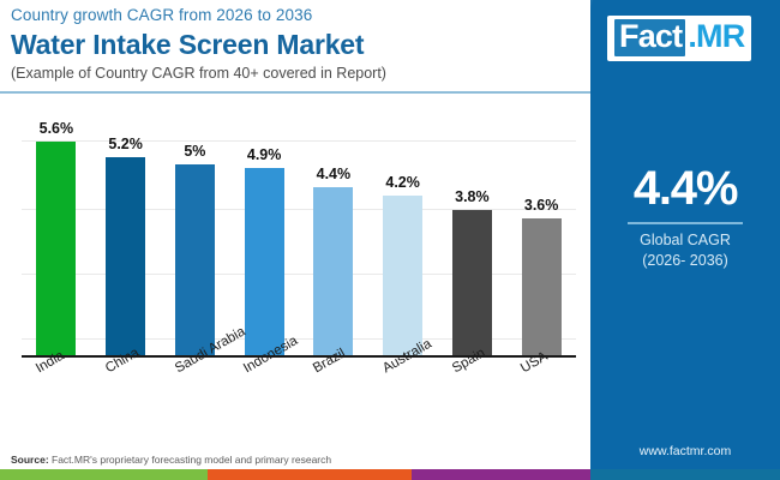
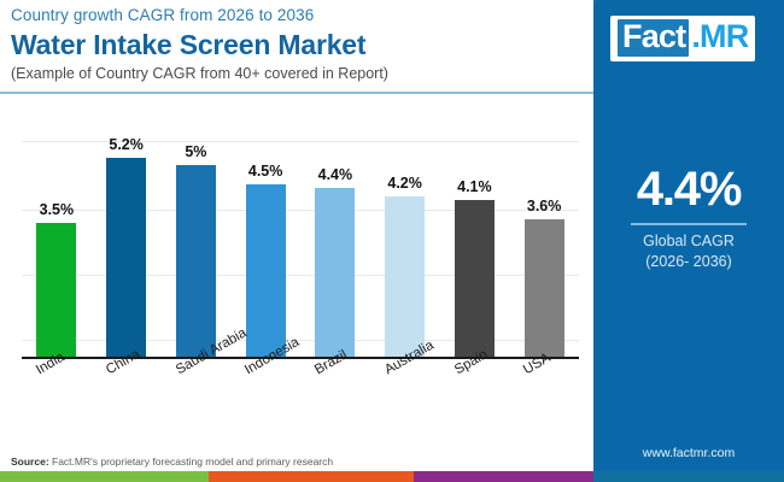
India: 5.6% -> 3.5%
Indonesia: 4.9% -> 4.5%
Spain: 3.8% -> 4.1%
